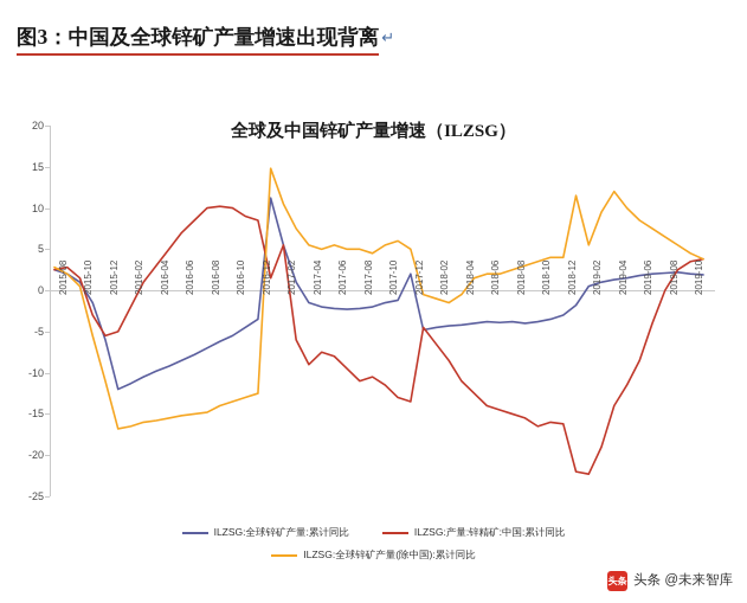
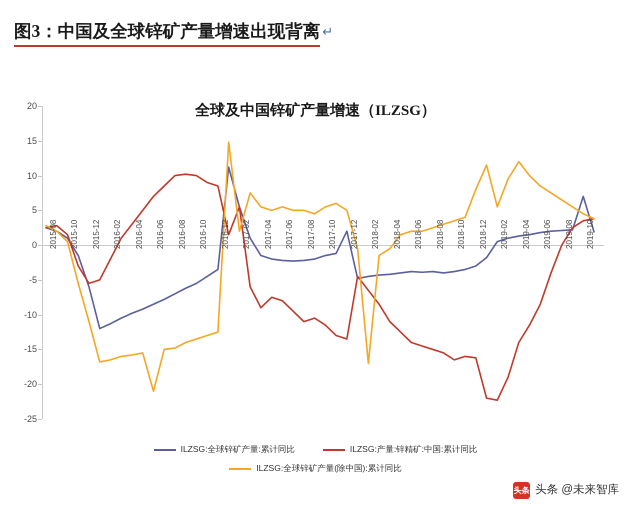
ILZSG:全球锌矿产量(除中国):累计同比/2016-06: -15 -> -21
ILZSG:全球锌矿产量(除中国):累计同比/2017-02: 10 -> 2
ILZSG:全球锌矿产量(除中国):累计同比/2018-02: -1 -> -17
ILZSG:全球锌矿产量(除中国):累计同比/2018-12: 4 -> 8
ILZSG:全球锌矿产量:累计同比/2019-10: 2 -> 7
